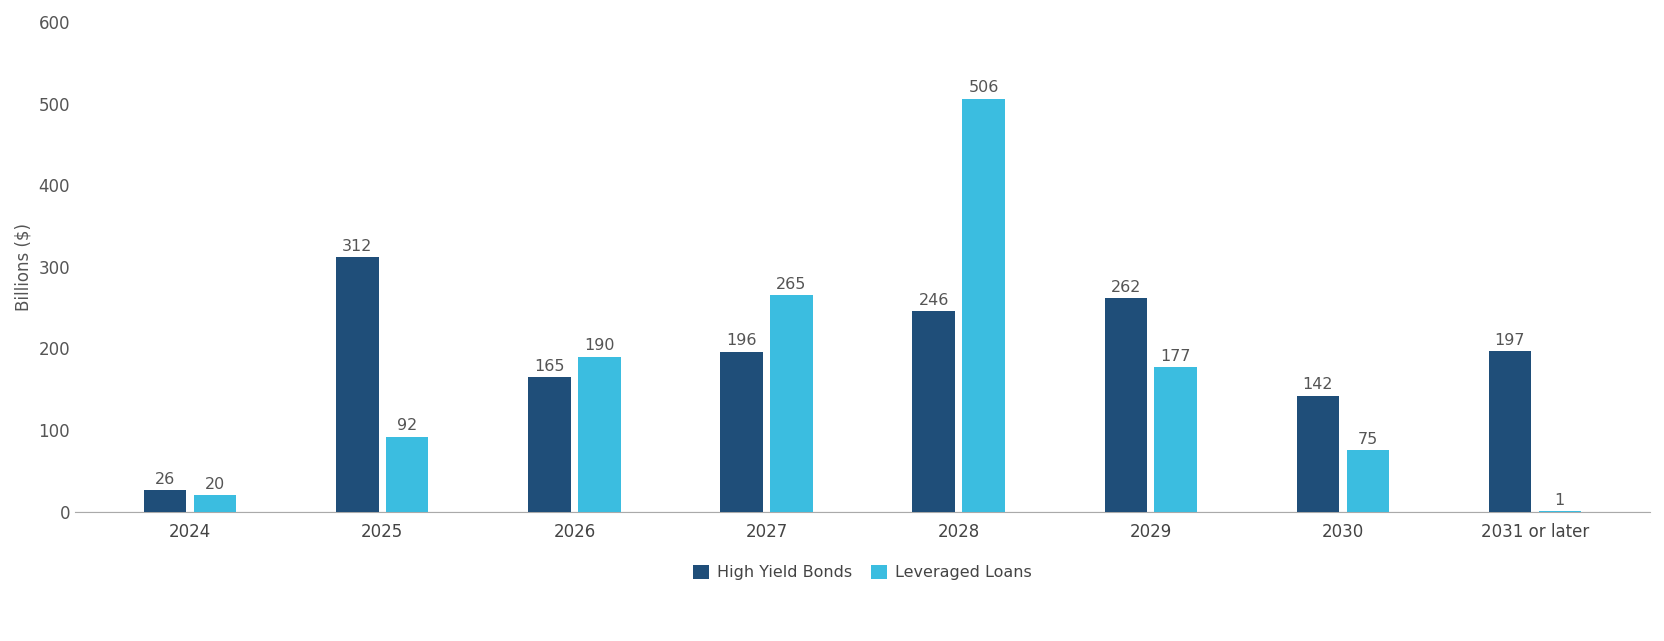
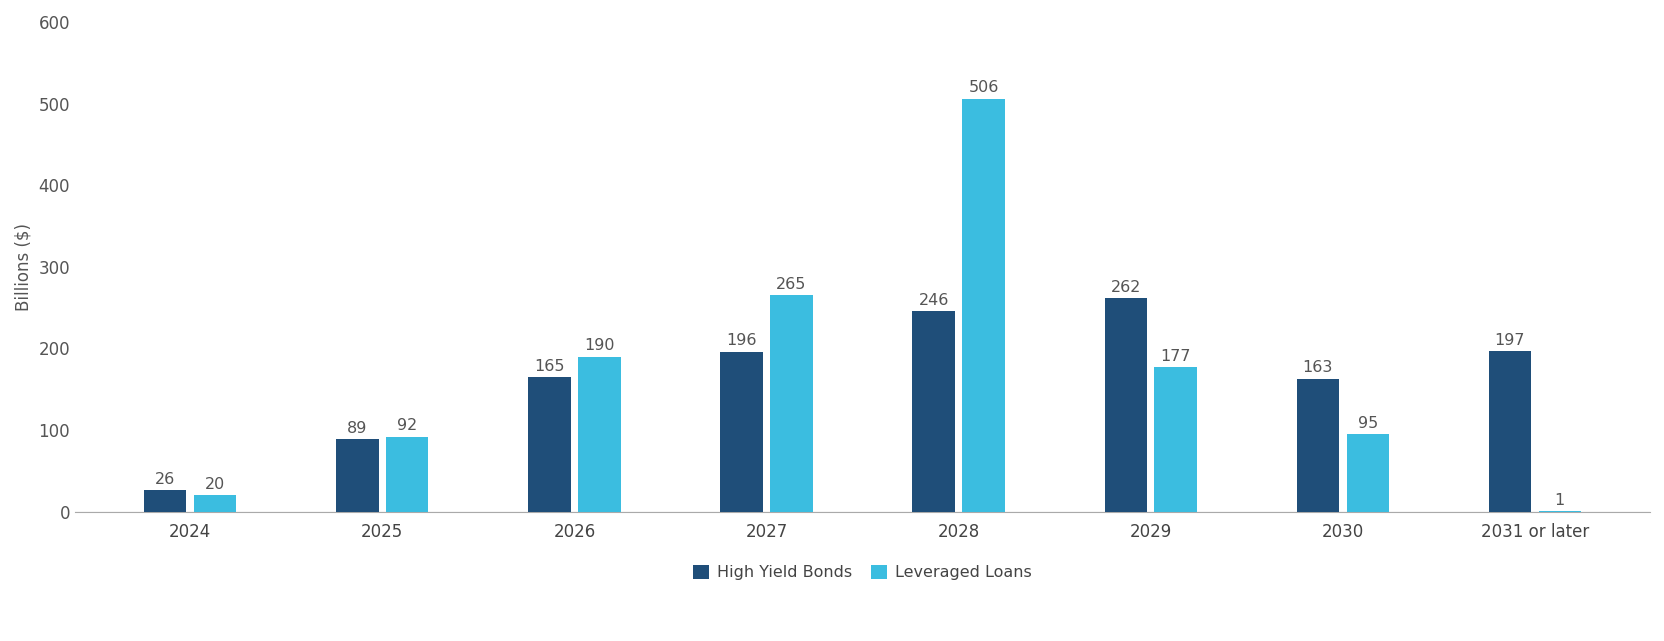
High Yield Bonds/2025: 312 -> 89
High Yield Bonds/2030: 142 -> 163
Leveraged Loans/2030: 75 -> 95
